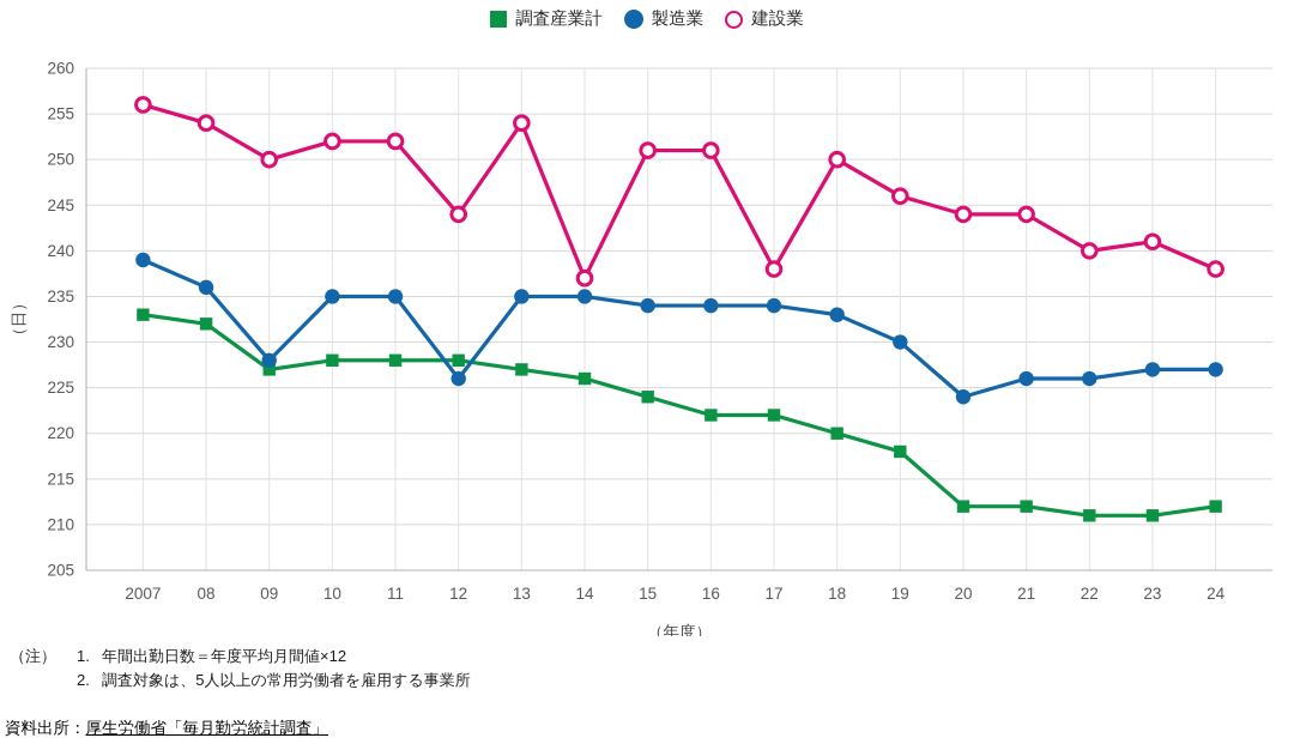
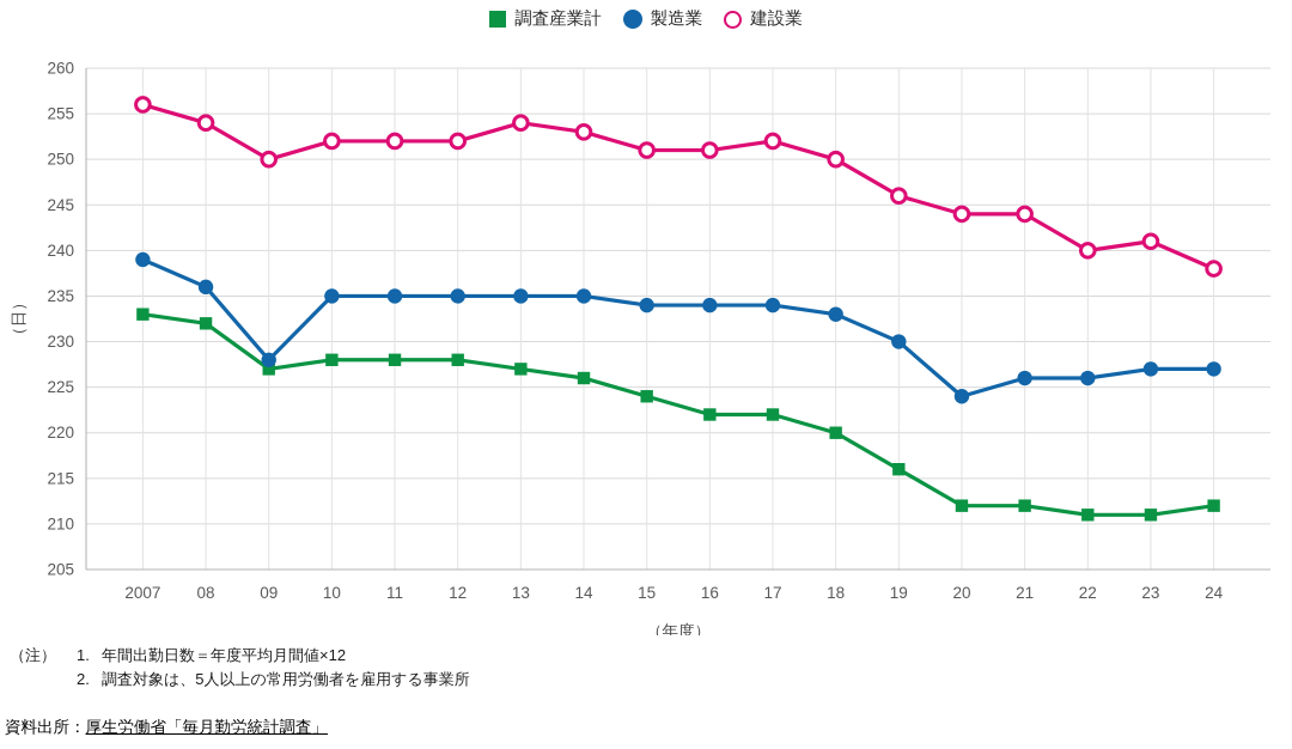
製造業/12: 226 -> 235
建設業/12: 244 -> 252
建設業/14: 237 -> 253
建設業/17: 238 -> 252
調査産業計/19: 218 -> 216
